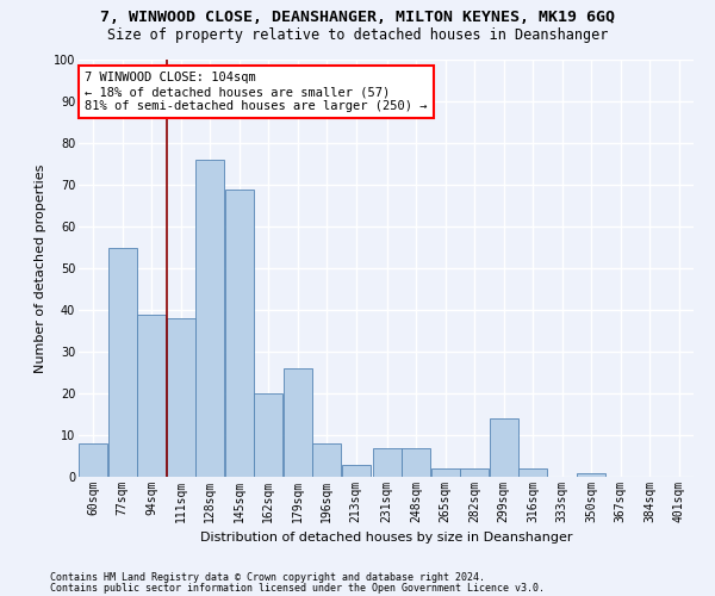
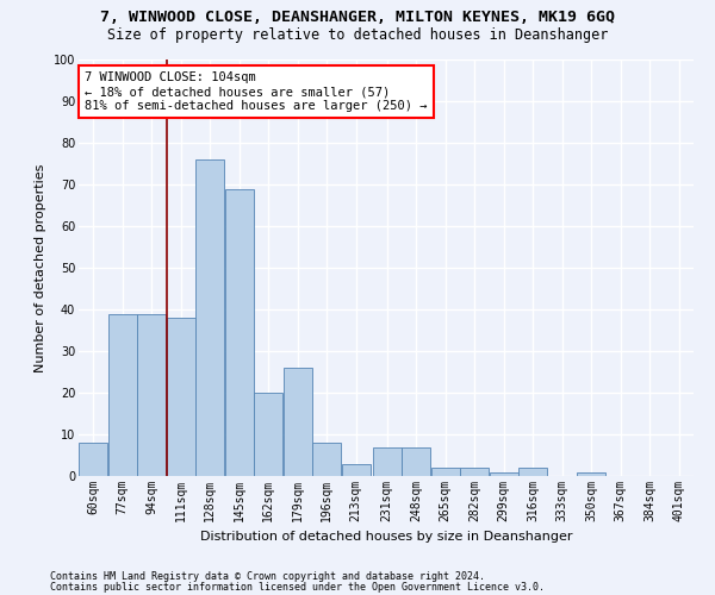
77sqm: 55 -> 39
299sqm: 14 -> 1
